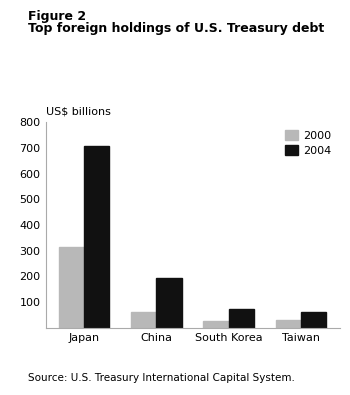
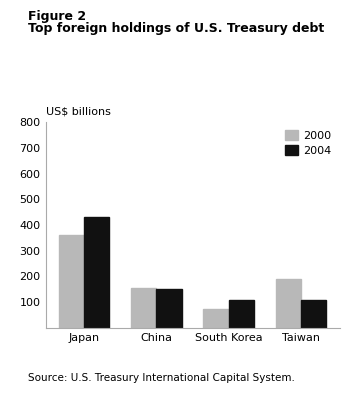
2000/Japan: 315 -> 360
2004/Japan: 710 -> 430
2000/China: 60 -> 155
2004/China: 195 -> 150
2000/South Korea: 27 -> 75
2004/South Korea: 72 -> 110
2000/Taiwan: 32 -> 190
2004/Taiwan: 62 -> 110
